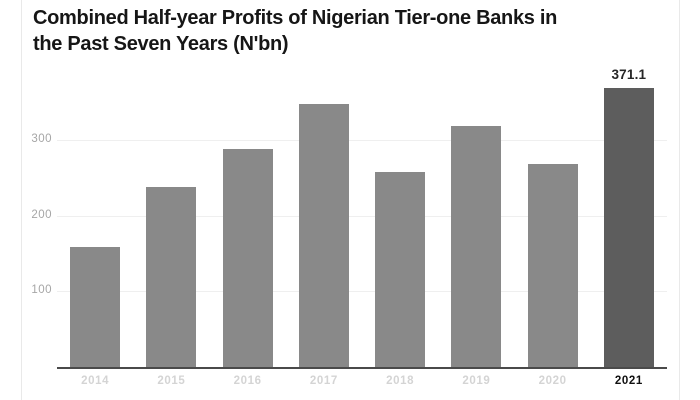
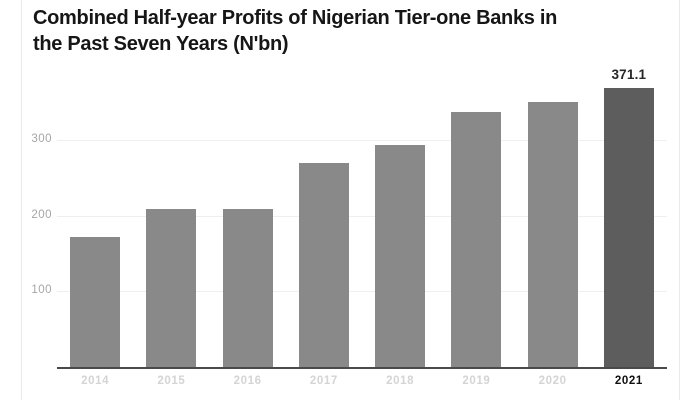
2014: 160 -> 170
2015: 240 -> 210
2016: 290 -> 210
2017: 350 -> 270
2018: 260 -> 300
2019: 320 -> 340
2020: 270 -> 350
